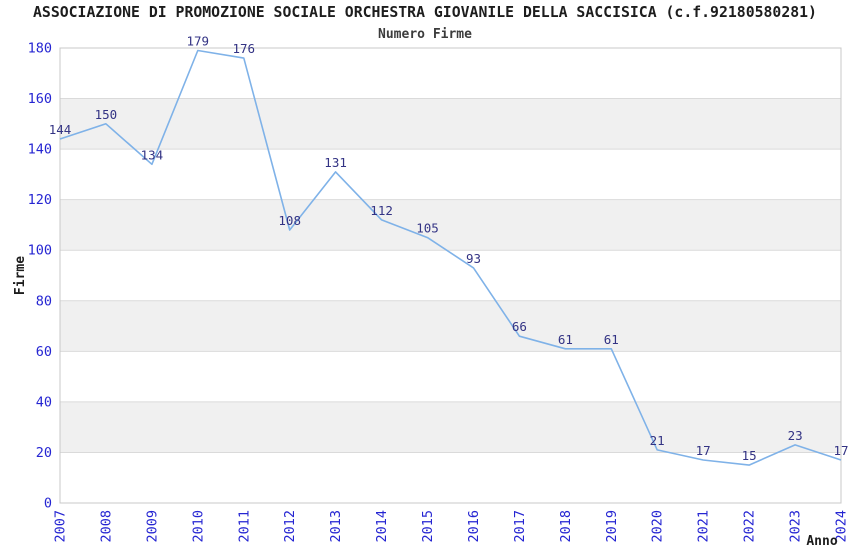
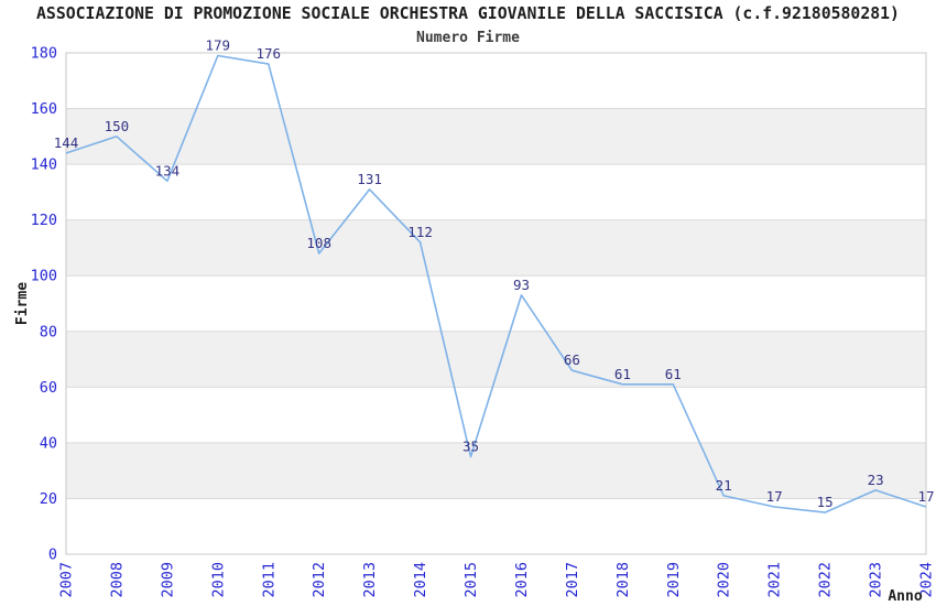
2015: 105 -> 35
